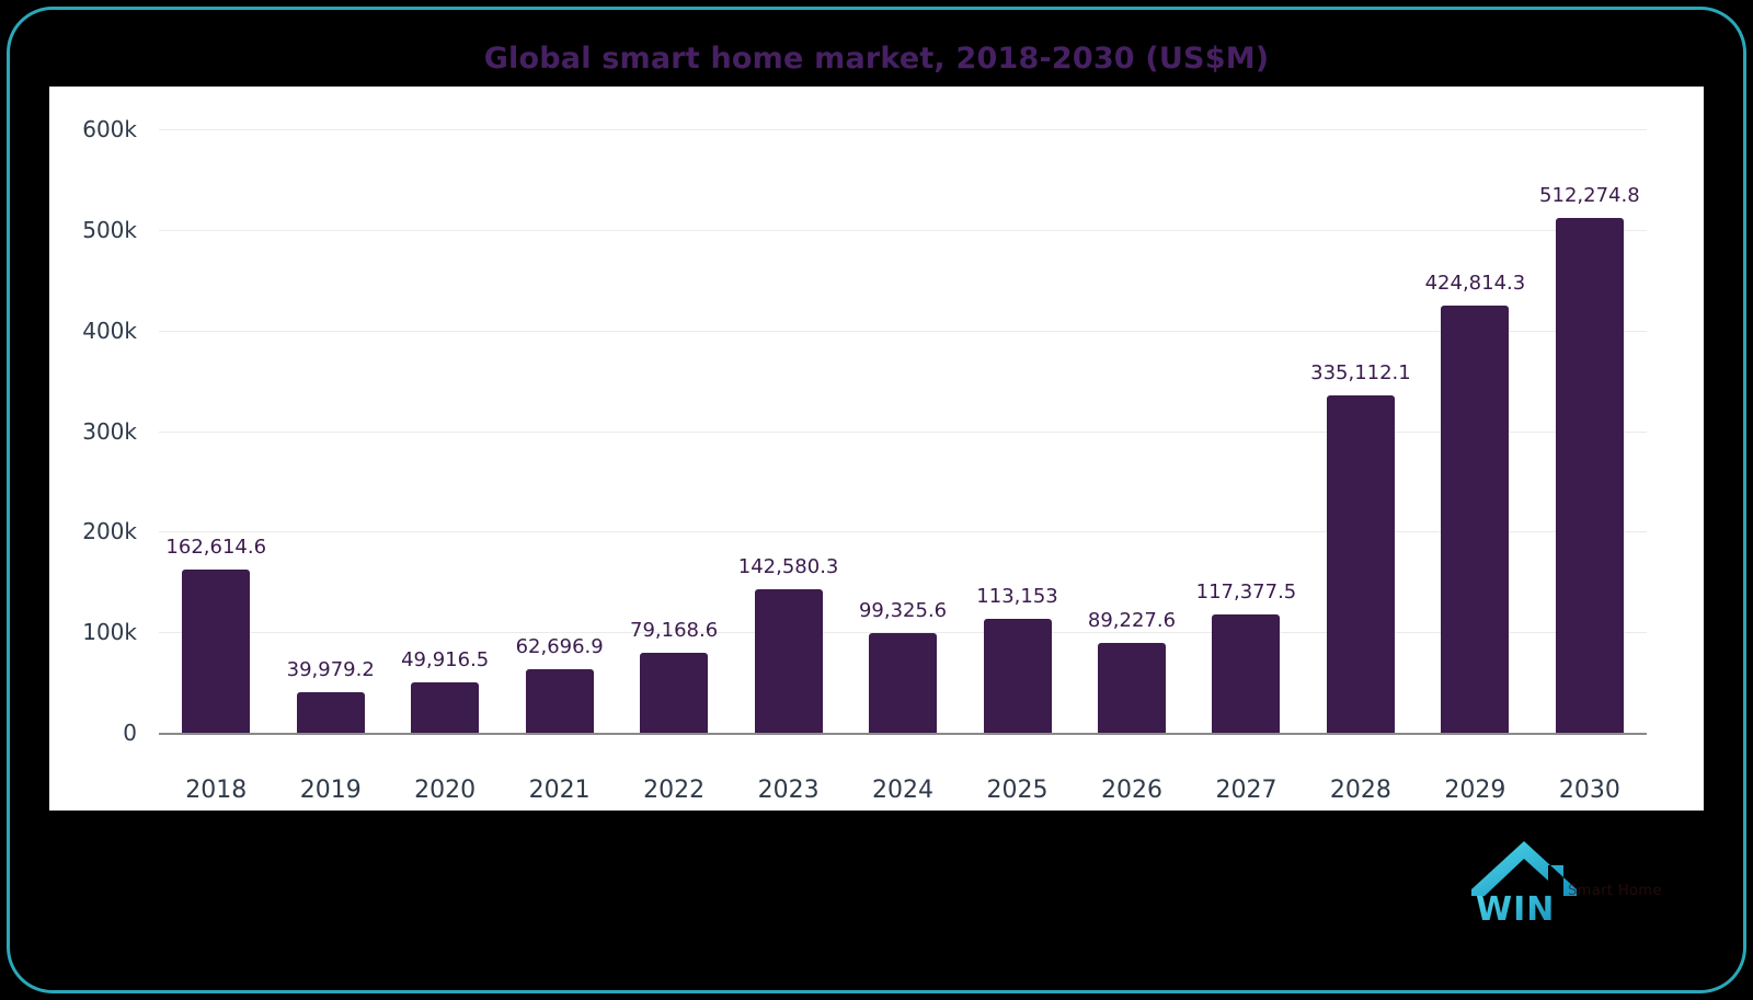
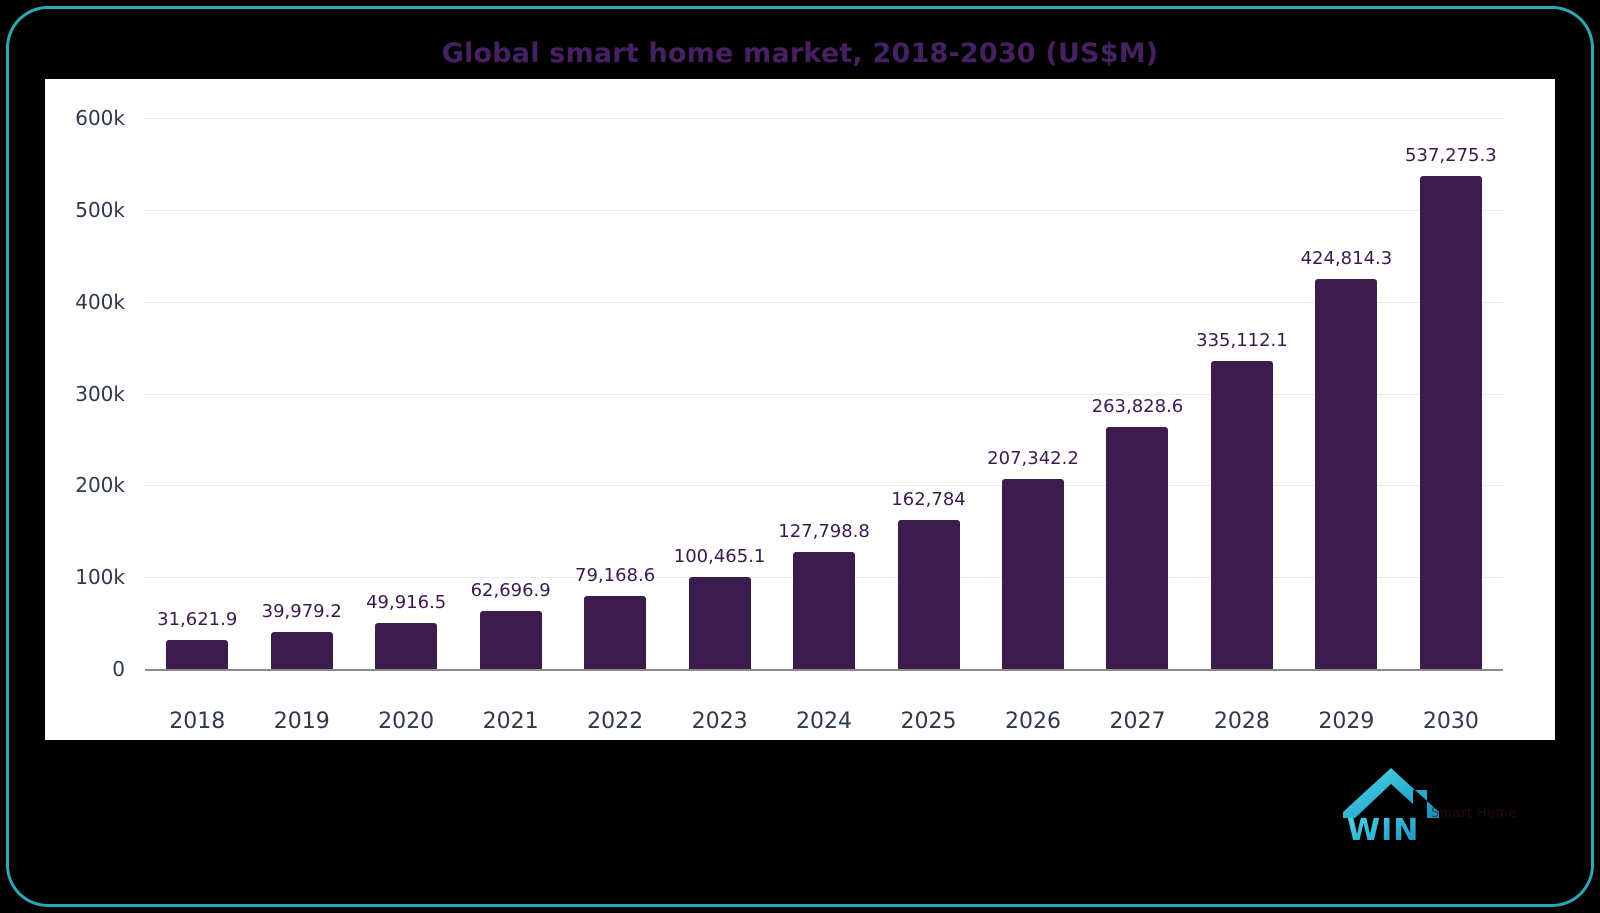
2018: 162,614.6 -> 31,621.9
2023: 142,580.3 -> 100,465.1
2024: 99,325.6 -> 127,798.8
2025: 113,153 -> 162,784
2026: 89,227.6 -> 207,342.2
2027: 117,377.5 -> 263,828.6
2030: 512,274.8 -> 537,275.3
